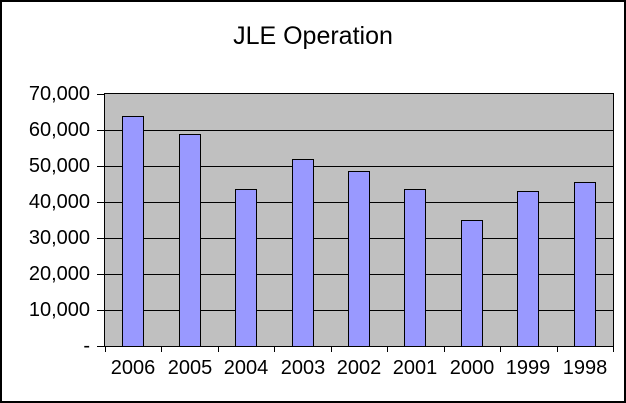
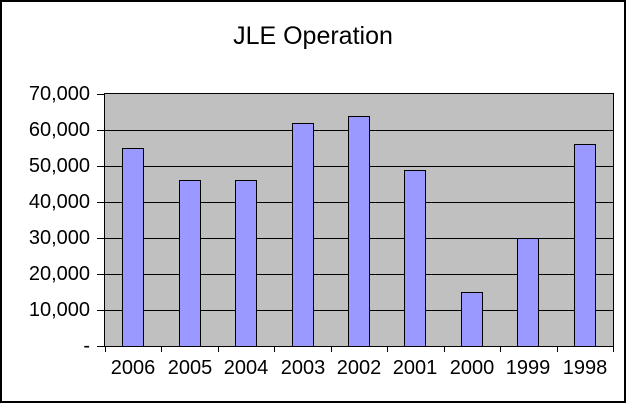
2006: 64000 -> 55000
2005: 59000 -> 46000
2004: 44000 -> 46000
2003: 52000 -> 62000
2002: 48000 -> 64000
2001: 44000 -> 49000
2000: 35000 -> 15000
1999: 43000 -> 30000
1998: 46000 -> 56000
